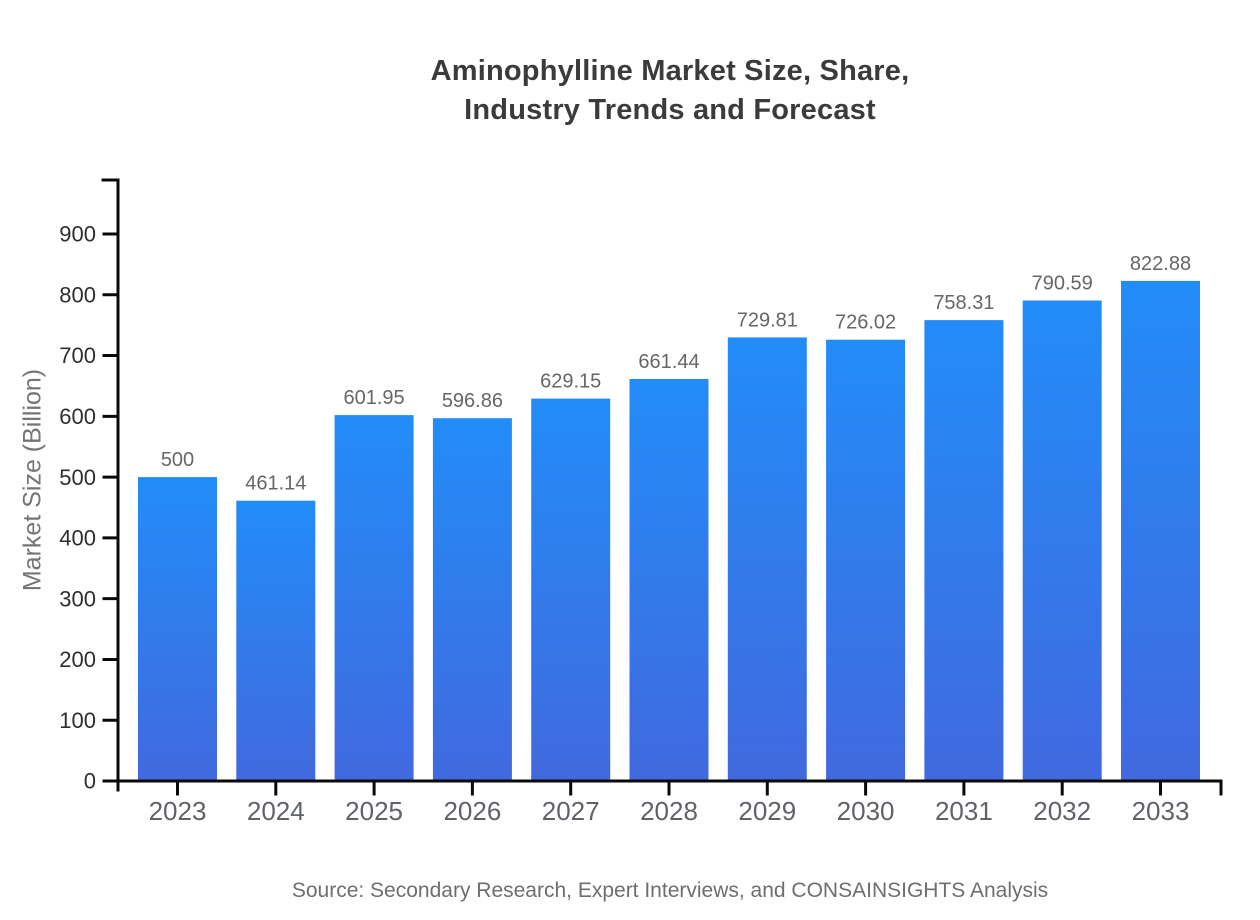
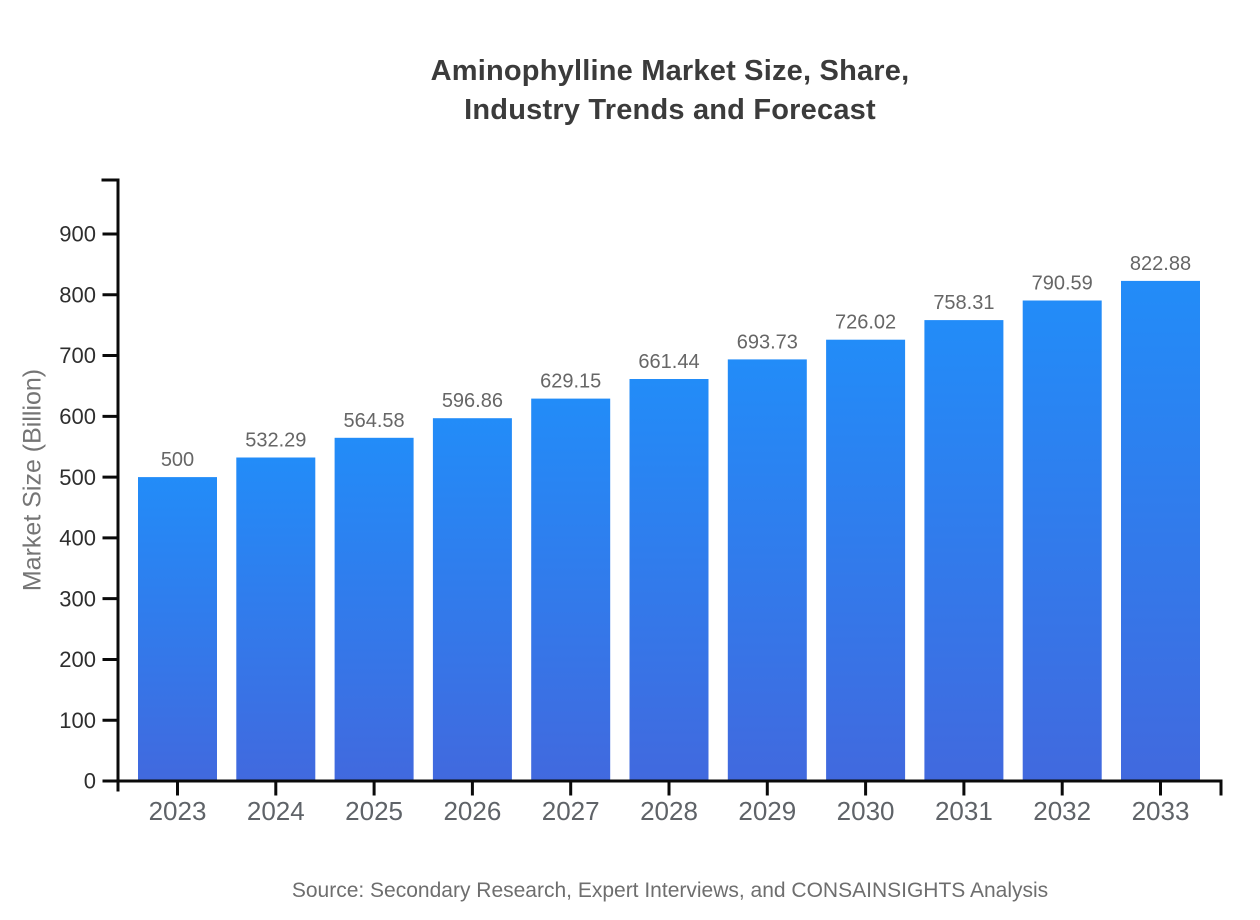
2024: 461.14 -> 532.29
2025: 601.95 -> 564.58
2029: 729.81 -> 693.73
